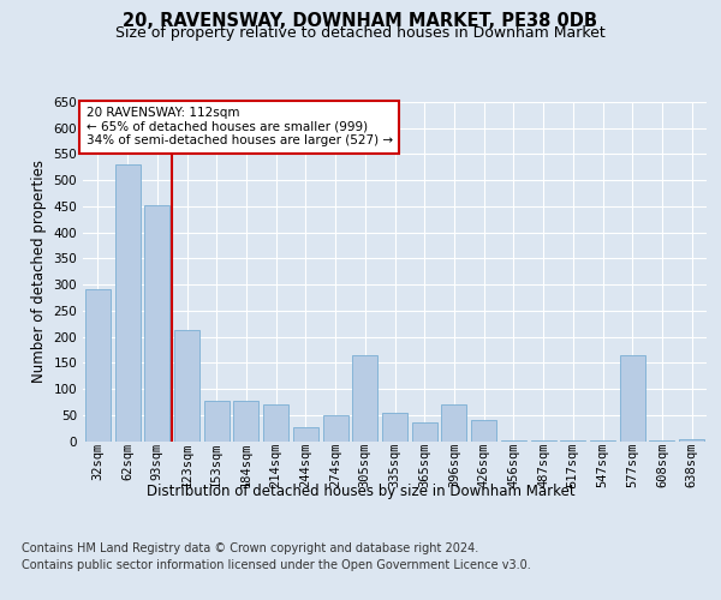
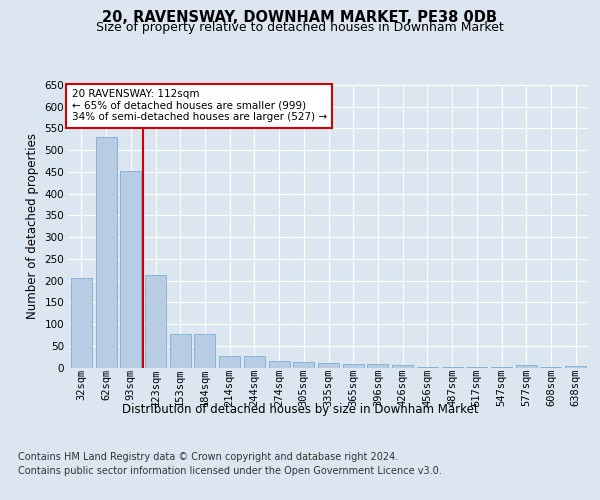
32sqm: 290 -> 207
214sqm: 70 -> 27
274sqm: 50 -> 16
305sqm: 165 -> 12
335sqm: 55 -> 10
365sqm: 35 -> 8
396sqm: 70 -> 9
426sqm: 40 -> 5
577sqm: 165 -> 5
